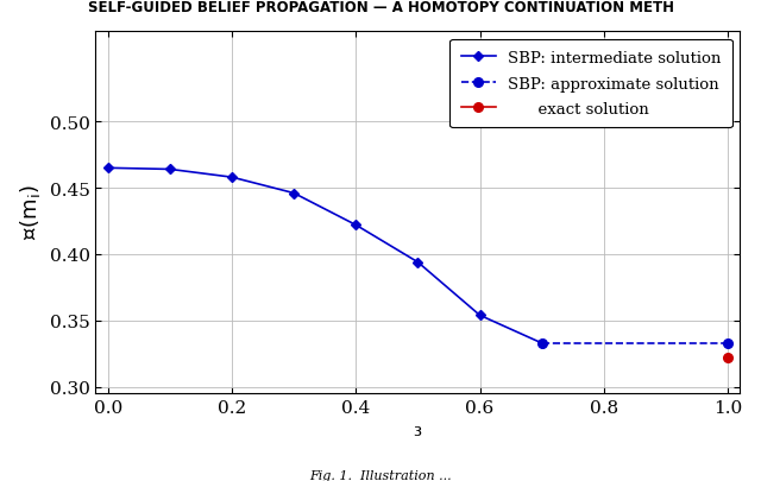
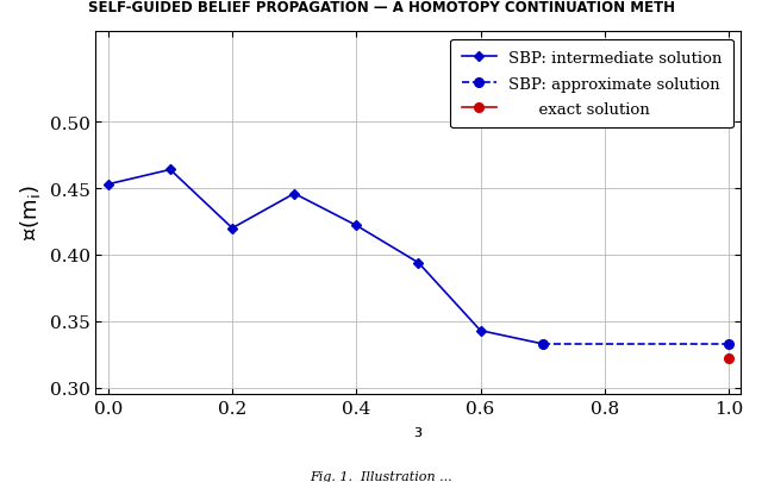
0.0: 0.465 -> 0.453
0.2: 0.458 -> 0.420
0.6: 0.354 -> 0.343
